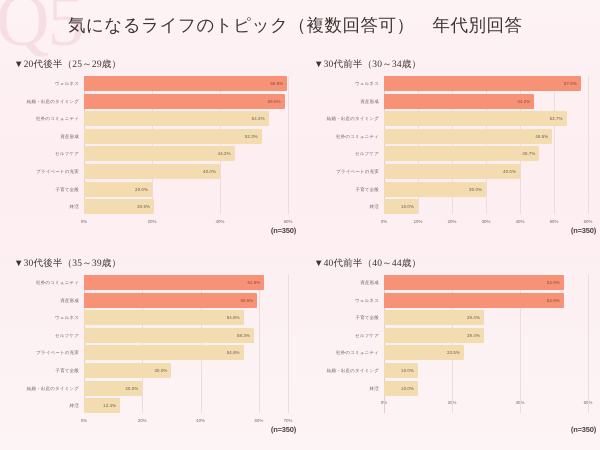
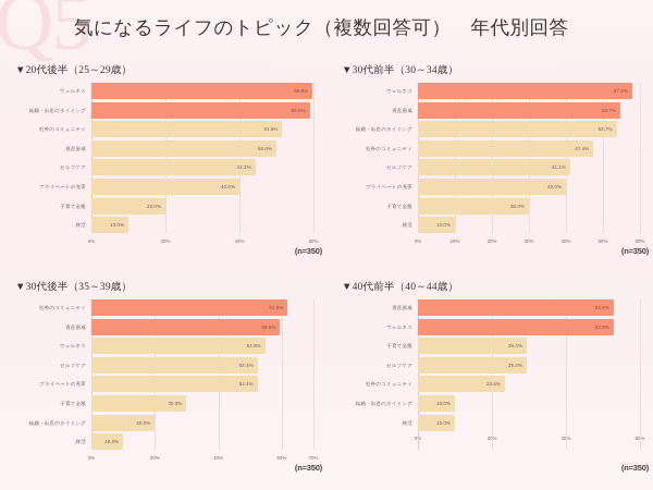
▼20代後半（25～29歳）/社外のコミュニティ: 54.3% -> 51.6%
▼20代後半（25～29歳）/資産形成: 52.3% -> 50.0%
▼20代後半（25～29歳）/終活: 20.6% -> 10.0%
▼30代前半（30～34歳）/資産形成: 44.2% -> 54.7%
▼30代前半（30～34歳）/社外のコミュニティ: 49.5% -> 47.4%
▼30代前半（30～34歳）/セルフケア: 45.7% -> 41.1%
▼30代後半（35～39歳）/セルフケア: 58.3% -> 52.4%
▼30代後半（35～39歳）/プライベートの充実: 54.8% -> 52.4%
▼30代後半（35～39歳）/終活: 12.4% -> 10.0%
